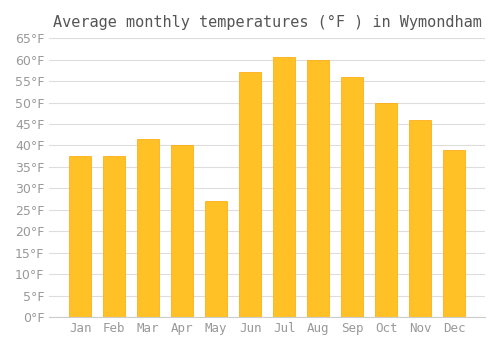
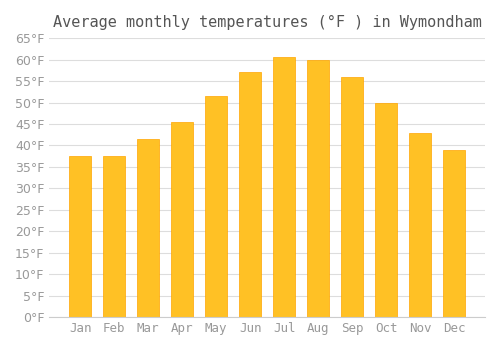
Apr: 40.0°F -> 45.5°F
May: 27.0°F -> 51.5°F
Nov: 46.0°F -> 43.0°F
